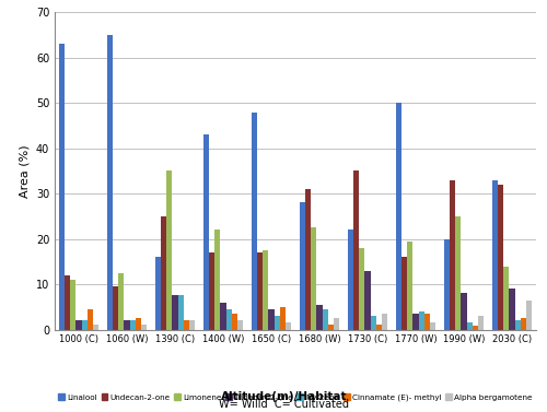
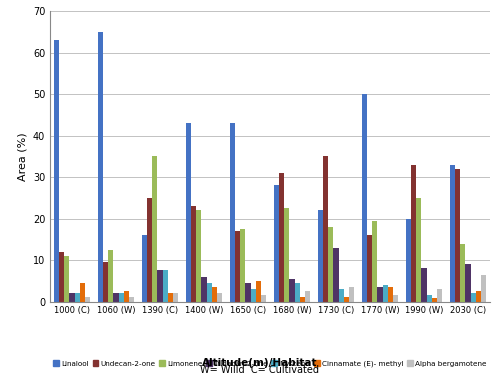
Undecan-2-one/1400 (W): 17.0 -> 23.0
Linalool/1650 (C): 48 -> 43
